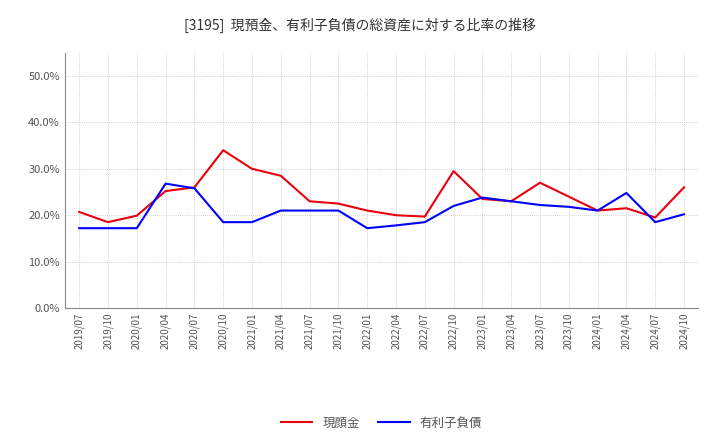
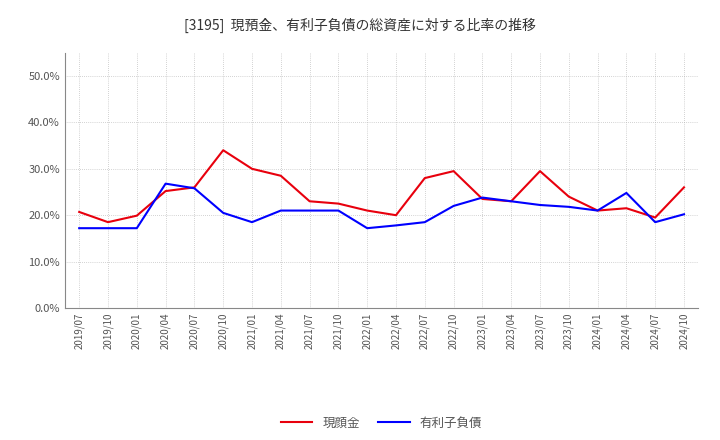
有利子負債/2020/10: 18.5% -> 20.5%
現顔金/2022/07: 19.7% -> 28.0%
現顔金/2023/07: 27.0% -> 29.5%
